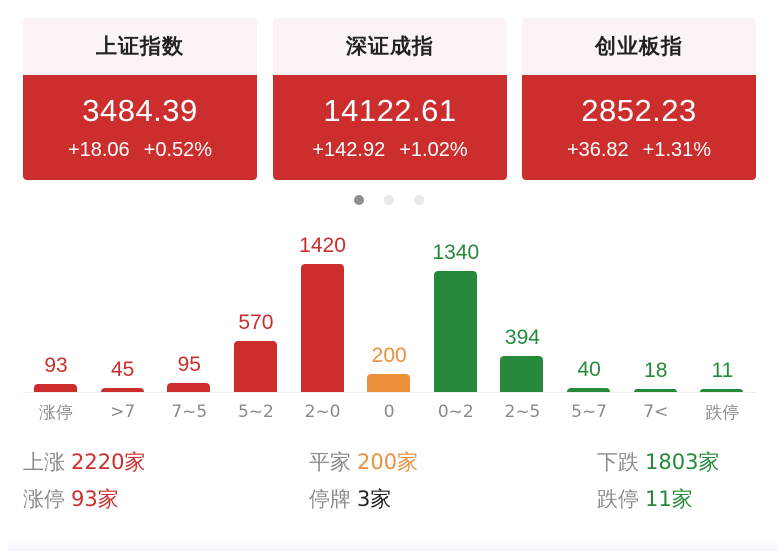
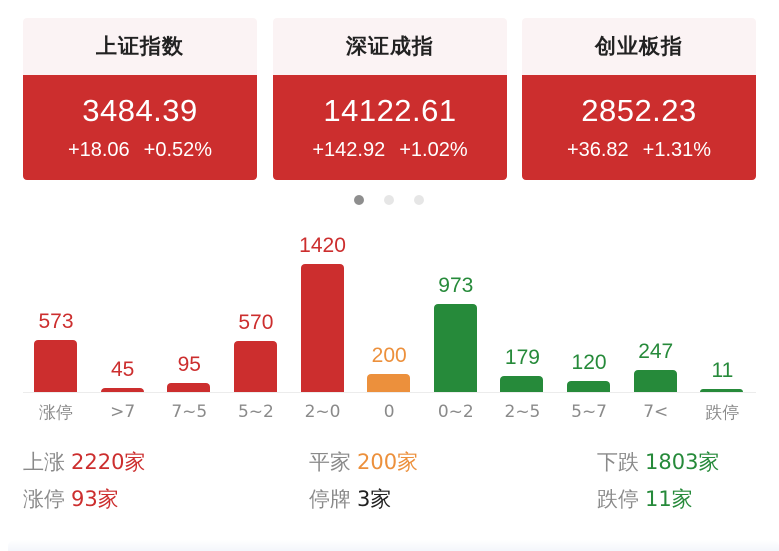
涨停: 93 -> 573
0~2: 1340 -> 973
2~5: 394 -> 179
5~7: 40 -> 120
7<: 18 -> 247
